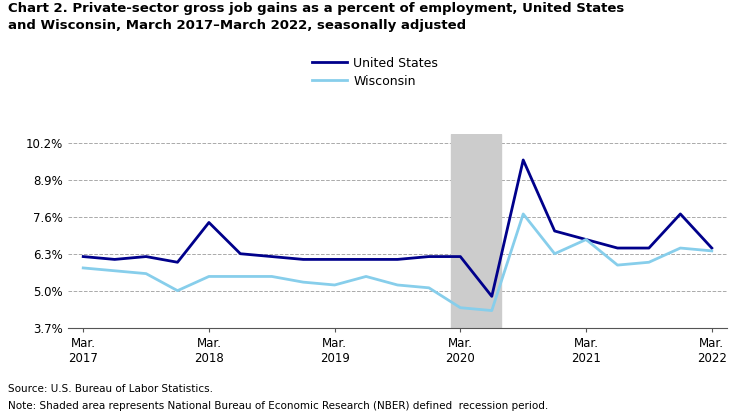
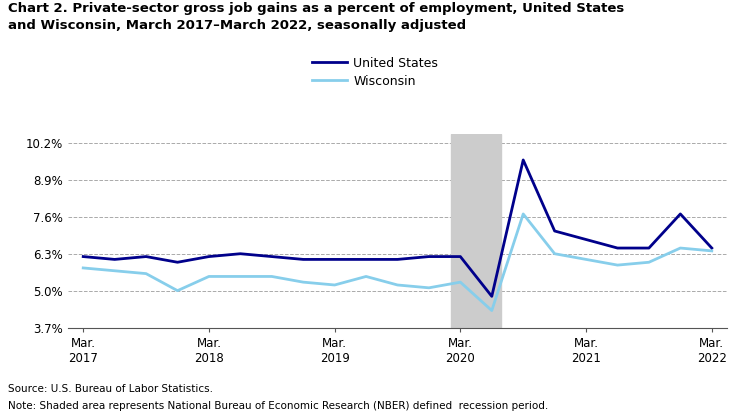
United States/Mar. 2018: 7.4% -> 6.2%
Wisconsin/Mar. 2020: 4.4% -> 5.3%
Wisconsin/Mar. 2021: 6.8% -> 6.1%
